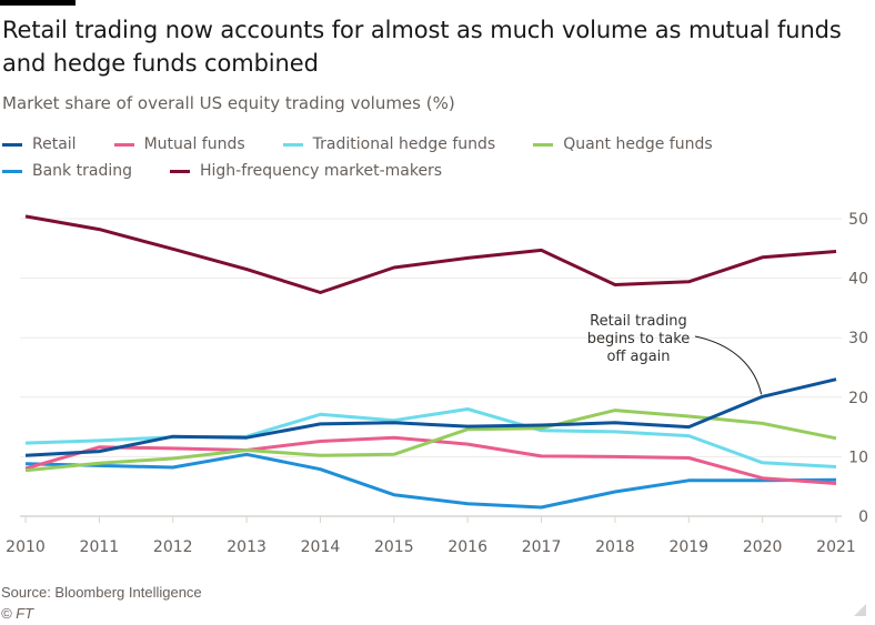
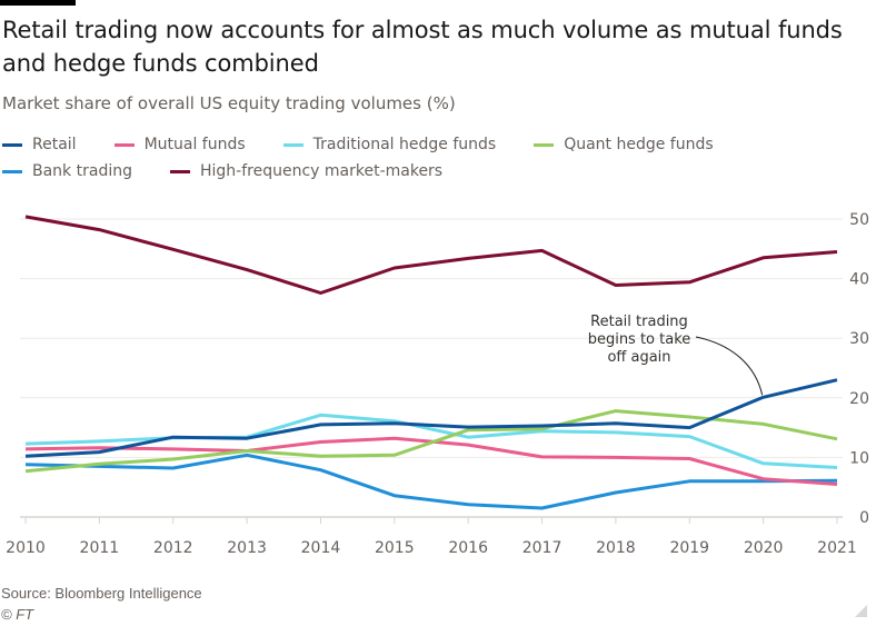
Mutual funds/2010: 8 -> 11
Traditional hedge funds/2016: 18 -> 13
